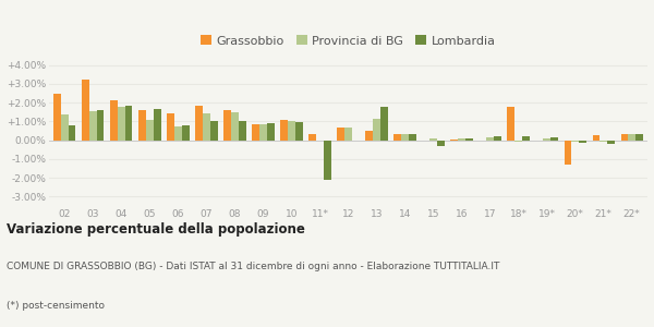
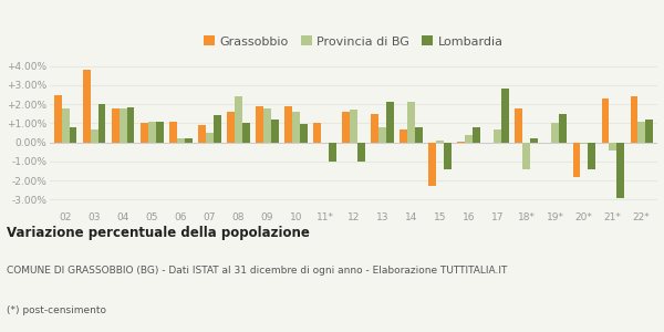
Provincia di BG/02: 1.4% -> 1.8%
Grassobbio/03: 3.2% -> 3.8%
Provincia di BG/03: 1.6% -> 0.7%
Lombardia/03: 1.6% -> 2.0%
Grassobbio/04: 2.1% -> 1.8%
Grassobbio/05: 1.6% -> 1.0%
Lombardia/05: 1.6% -> 1.1%
Grassobbio/06: 1.4% -> 1.1%
Provincia di BG/06: 0.8% -> 0.2%
Lombardia/06: 0.8% -> 0.2%
Grassobbio/07: 1.9% -> 0.9%
Provincia di BG/07: 1.4% -> 0.5%
Lombardia/07: 1.0% -> 1.4%
Provincia di BG/08: 1.5% -> 2.4%
Grassobbio/09: 0.8% -> 1.9%
Provincia di BG/09: 0.8% -> 1.8%
Lombardia/09: 0.9% -> 1.2%
Grassobbio/10: 1.1% -> 1.9%
Provincia di BG/10: 1.1% -> 1.6%
Grassobbio/11*: 0.3% -> 1.0%
Lombardia/11*: -2.1% -> -1.0%
Grassobbio/12: 0.7% -> 1.6%
Provincia di BG/12: 0.7% -> 1.7%
Lombardia/12: -0.1% -> -1.0%
Grassobbio/13: 0.5% -> 1.5%
Provincia di BG/13: 1.1% -> 0.8%
Lombardia/13: 1.8% -> 2.1%
Grassobbio/14: 0.3% -> 0.7%
Provincia di BG/14: 0.3% -> 2.1%
Lombardia/14: 0.3% -> 0.8%
Grassobbio/15: -0.1% -> -2.3%
Lombardia/15: -0.3% -> -1.4%
Provincia di BG/16: 0.1% -> 0.4%
Lombardia/16: 0.1% -> 0.8%
Provincia di BG/17: 0.1% -> 0.7%
Lombardia/17: 0.2% -> 2.8%
Provincia di BG/18*: -0.1% -> -1.4%
Provincia di BG/19*: 0.1% -> 1.0%
Lombardia/19*: 0.1% -> 1.5%
Grassobbio/20*: -1.3% -> -1.8%
Lombardia/20*: -0.1% -> -1.4%
Grassobbio/21*: 0.2% -> 2.3%
Provincia di BG/21*: -0.1% -> -0.4%
Lombardia/21*: -0.2% -> -2.9%
Grassobbio/22*: 0.3% -> 2.4%
Provincia di BG/22*: 0.3% -> 1.1%
Lombardia/22*: 0.3% -> 1.2%
